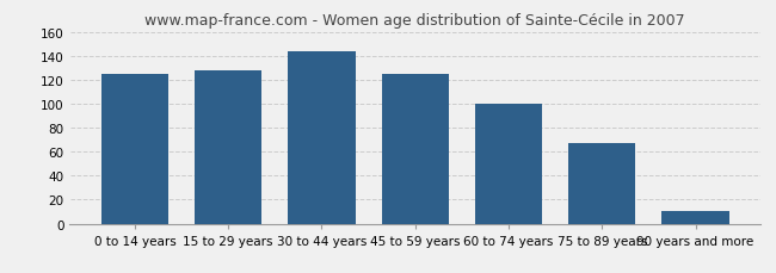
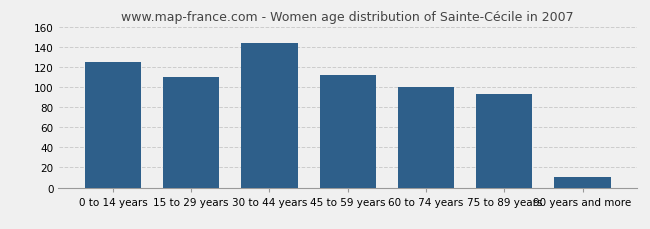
15 to 29 years: 128 -> 110
45 to 59 years: 125 -> 112
75 to 89 years: 67 -> 93
